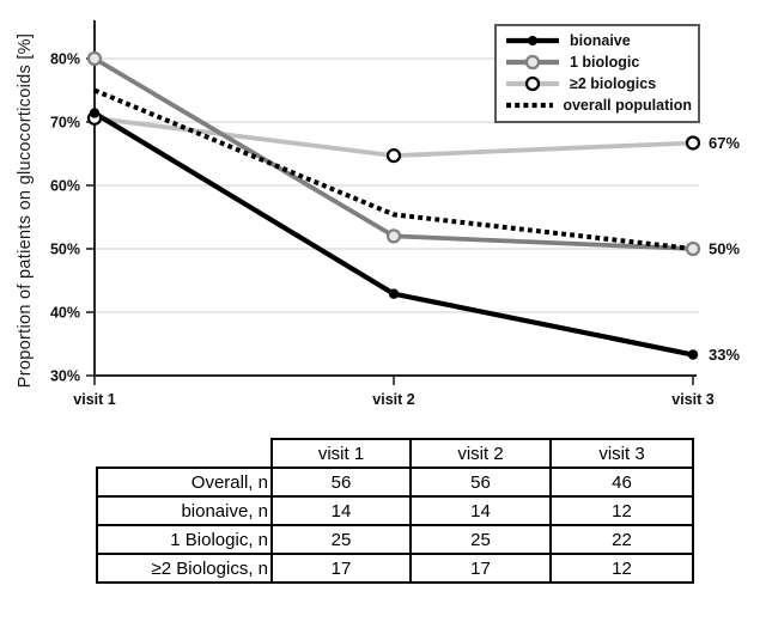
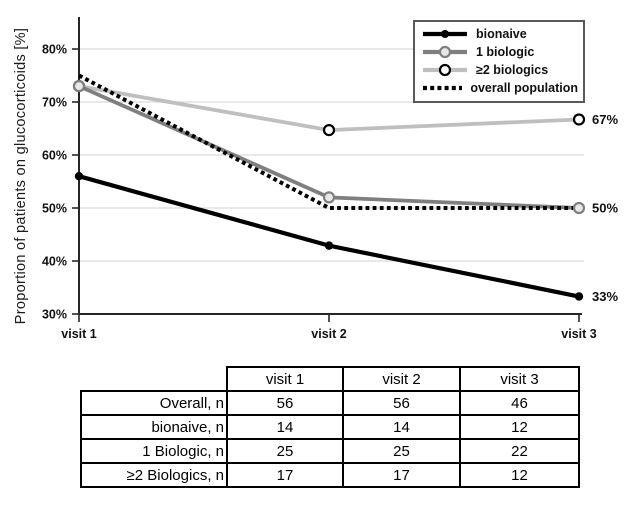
bionaive/visit 1: 71% -> 56%
1 biologic/visit 1: 80% -> 73%
≥2 biologics/visit 1: 71% -> 73%
overall population/visit 2: 55% -> 50%
